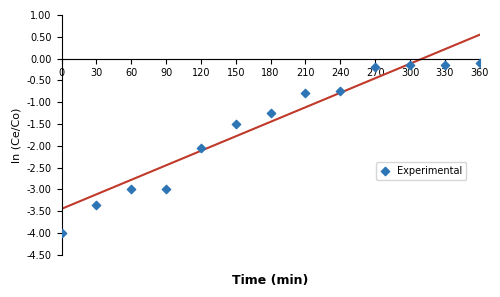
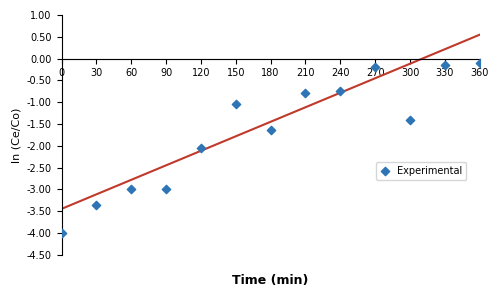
150: -1.50 -> -1.05
180: -1.25 -> -1.65
300: -0.15 -> -1.40
